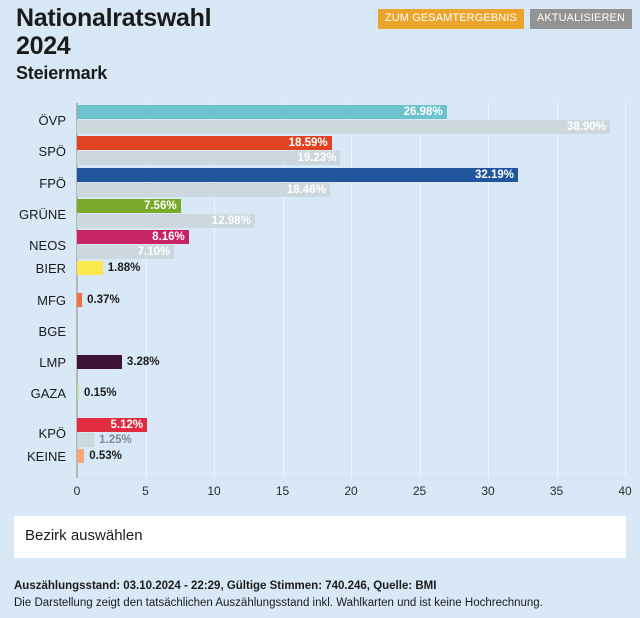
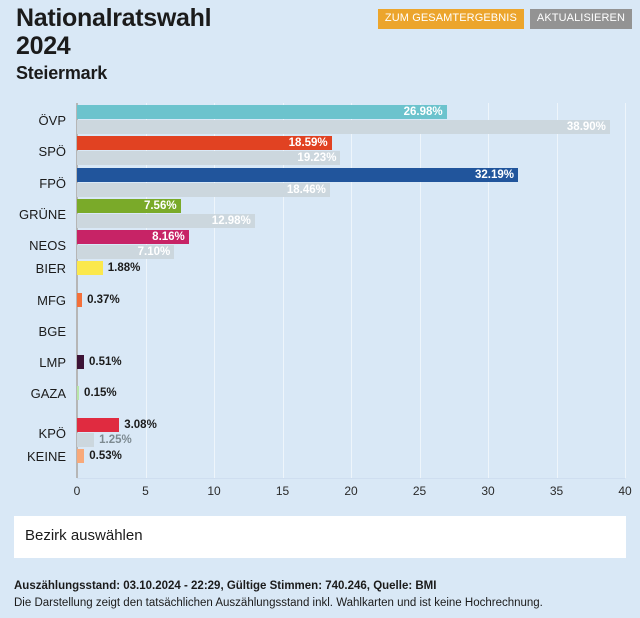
2024/LMP: 3.28% -> 0.51%
2024/KPÖ: 5.12% -> 3.08%
